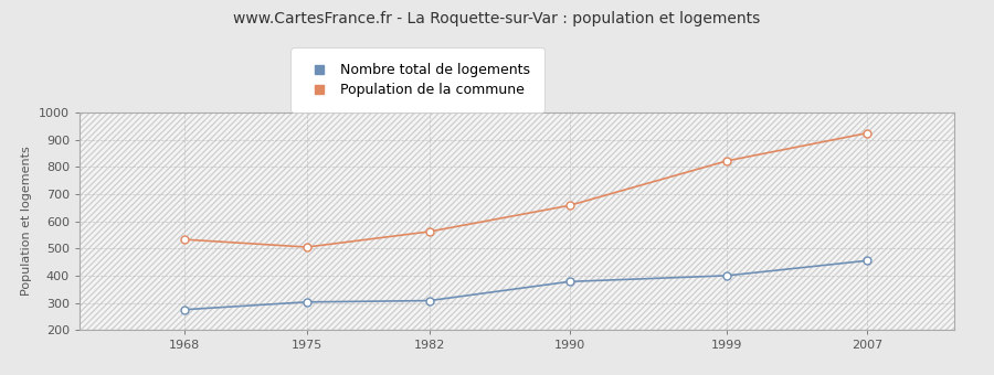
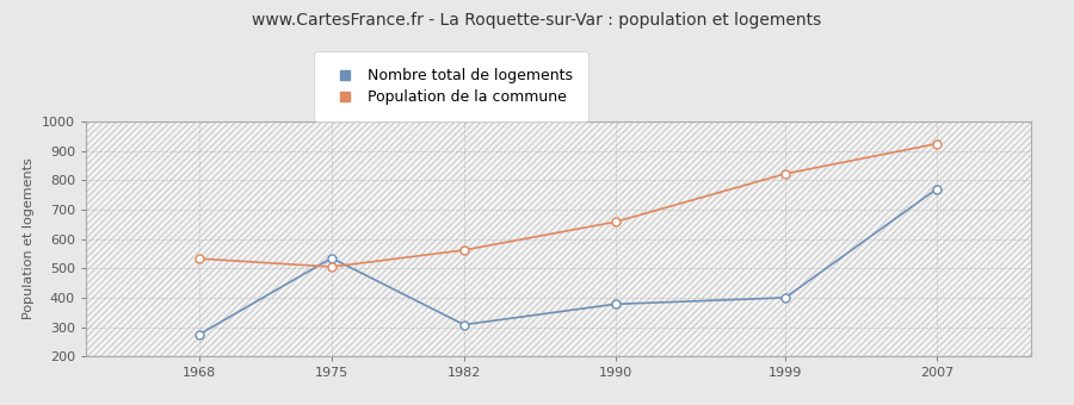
Nombre total de logements/1975: 303 -> 535
Nombre total de logements/2007: 455 -> 770
